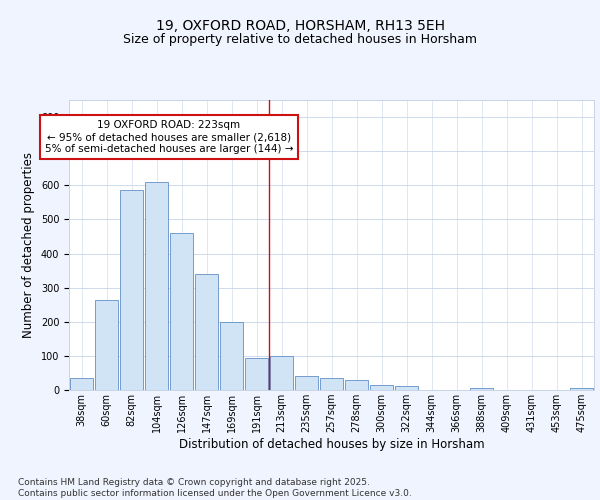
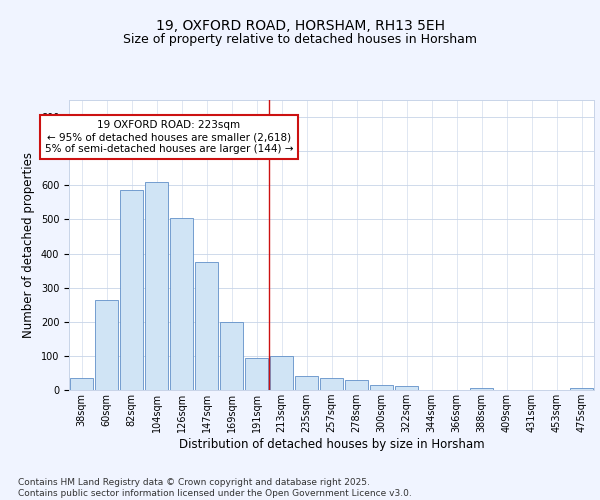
126sqm: 460 -> 505
147sqm: 340 -> 375
